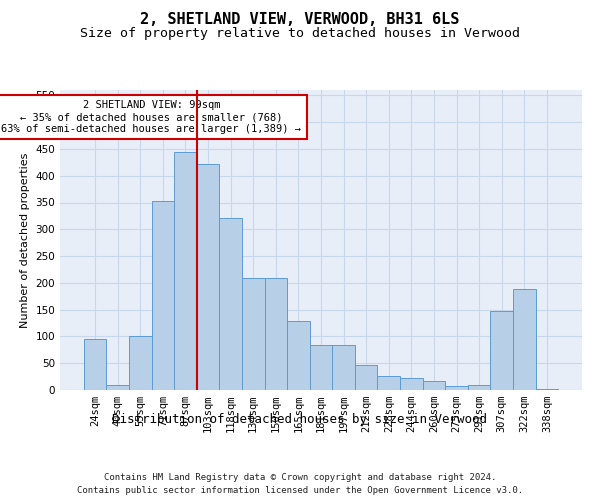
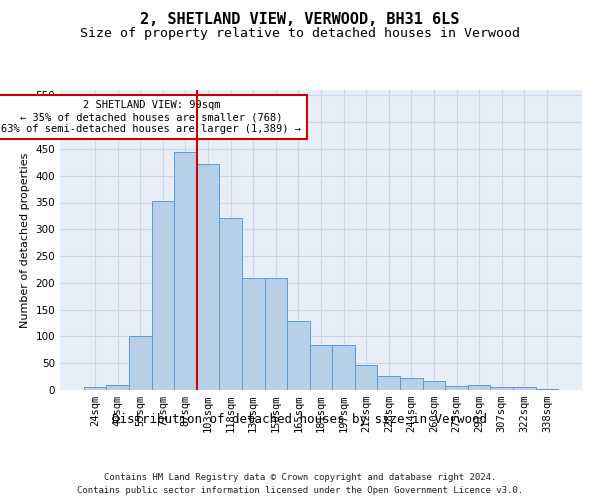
24sqm: 96 -> 5
307sqm: 148 -> 5
322sqm: 188 -> 5
